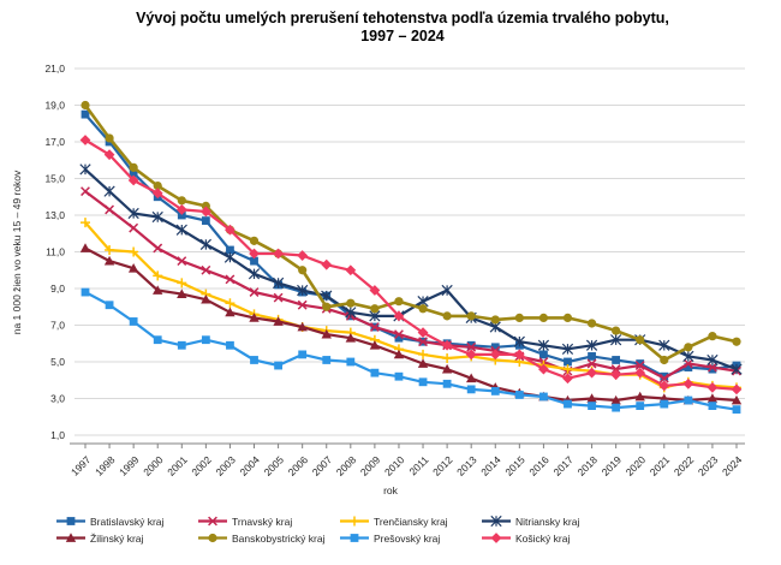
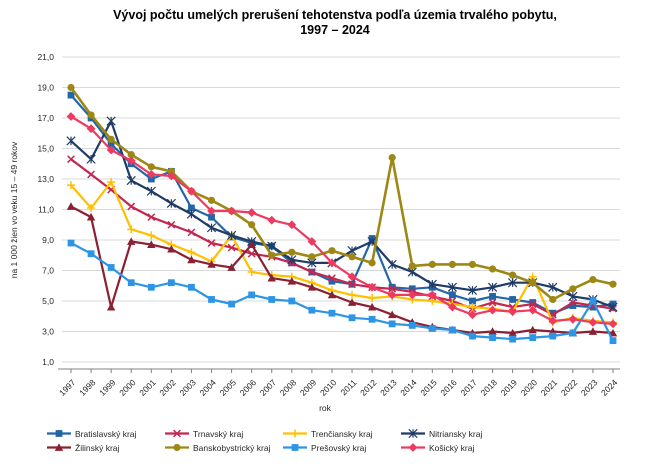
Trenčiansky kraj/1999: 11,0 -> 12,8
Nitriansky kraj/1999: 13,1 -> 16,8
Žilinský kraj/1999: 10,1 -> 4,6
Bratislavský kraj/2002: 12,7 -> 13,5
Trenčiansky kraj/2005: 7,3 -> 9,3
Žilinský kraj/2006: 6,9 -> 8,7
Bratislavský kraj/2012: 6,0 -> 9,1
Banskobystrický kraj/2013: 7,5 -> 14,4
Trenčiansky kraj/2020: 4,3 -> 6,6
Prešovský kraj/2023: 2,6 -> 5,0
